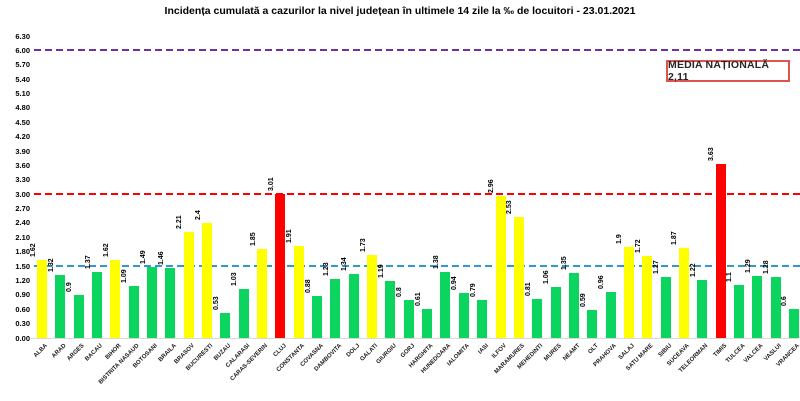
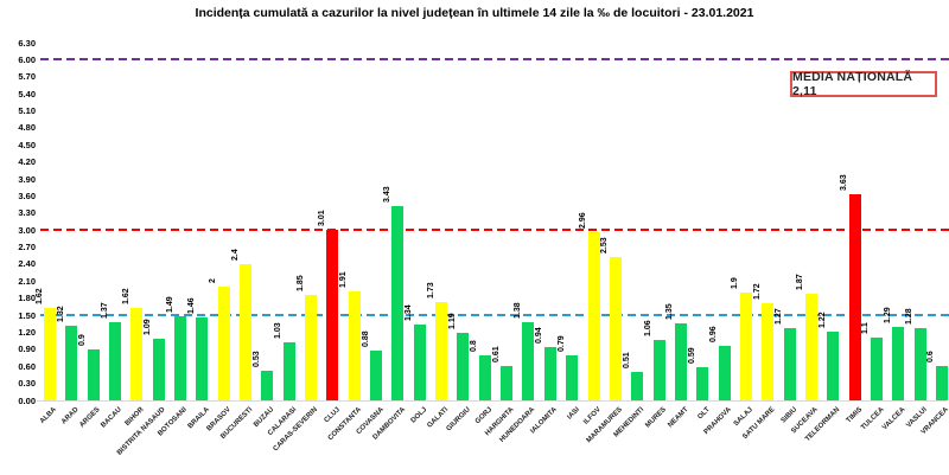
BRASOV: 2.21 -> 2
DAMBOVITA: 1.23 -> 3.43
MEHEDINTI: 0.81 -> 0.51
